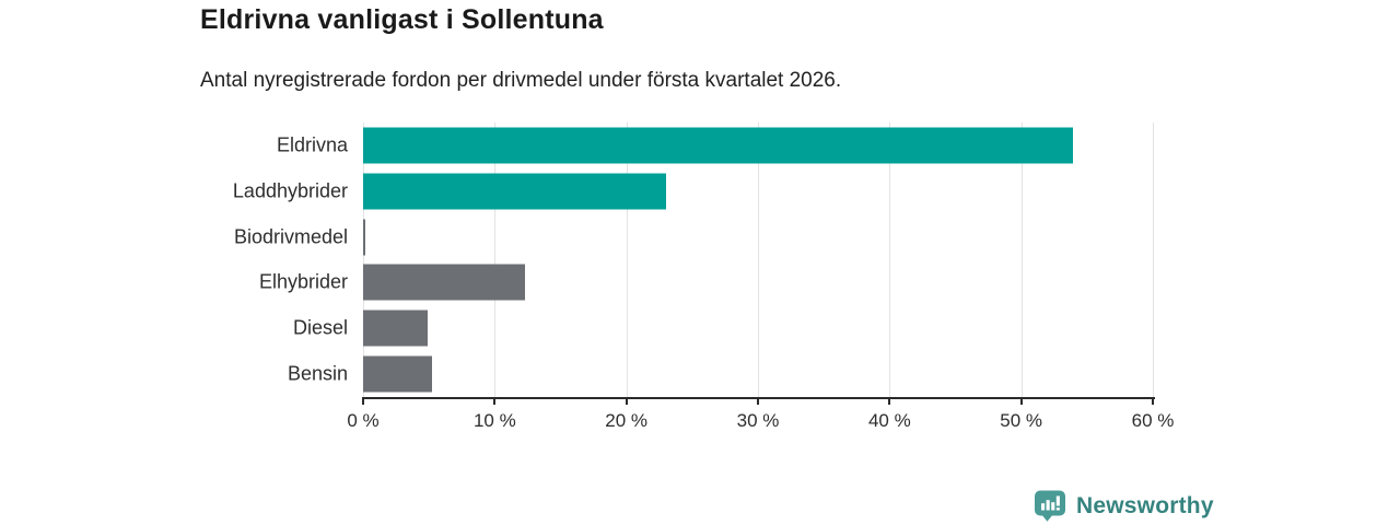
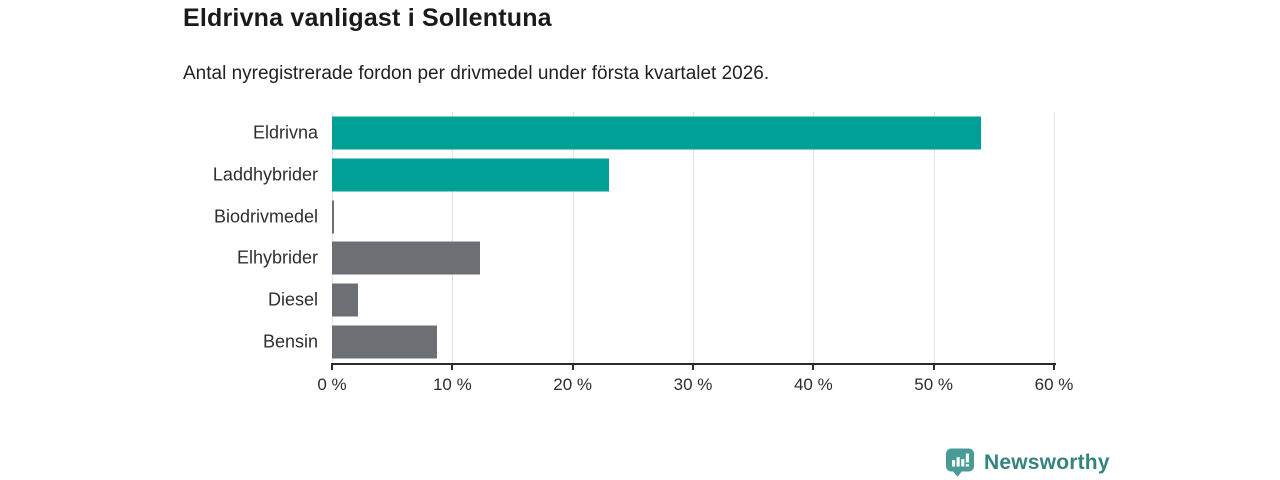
Diesel: 4.9% -> 2.2%
Bensin: 5.2% -> 8.7%
